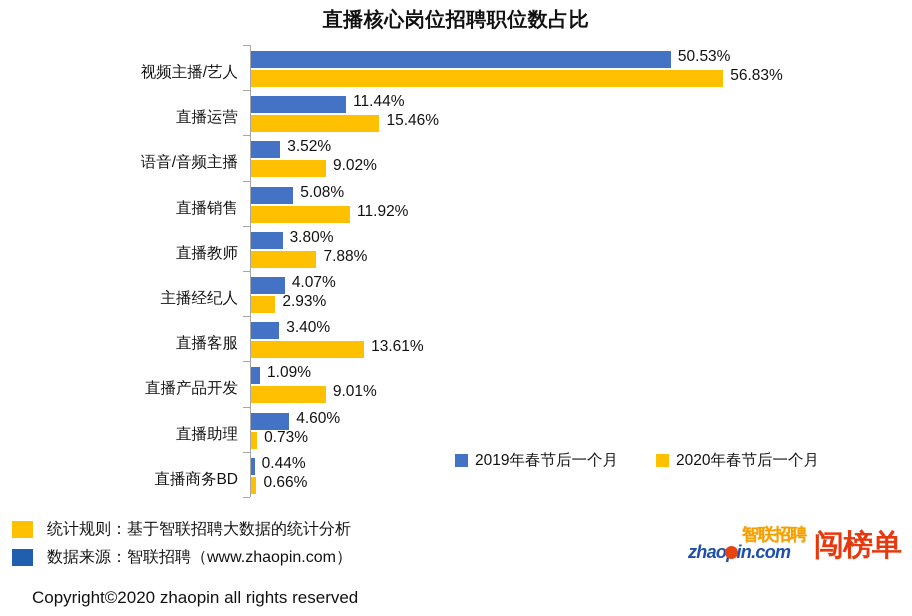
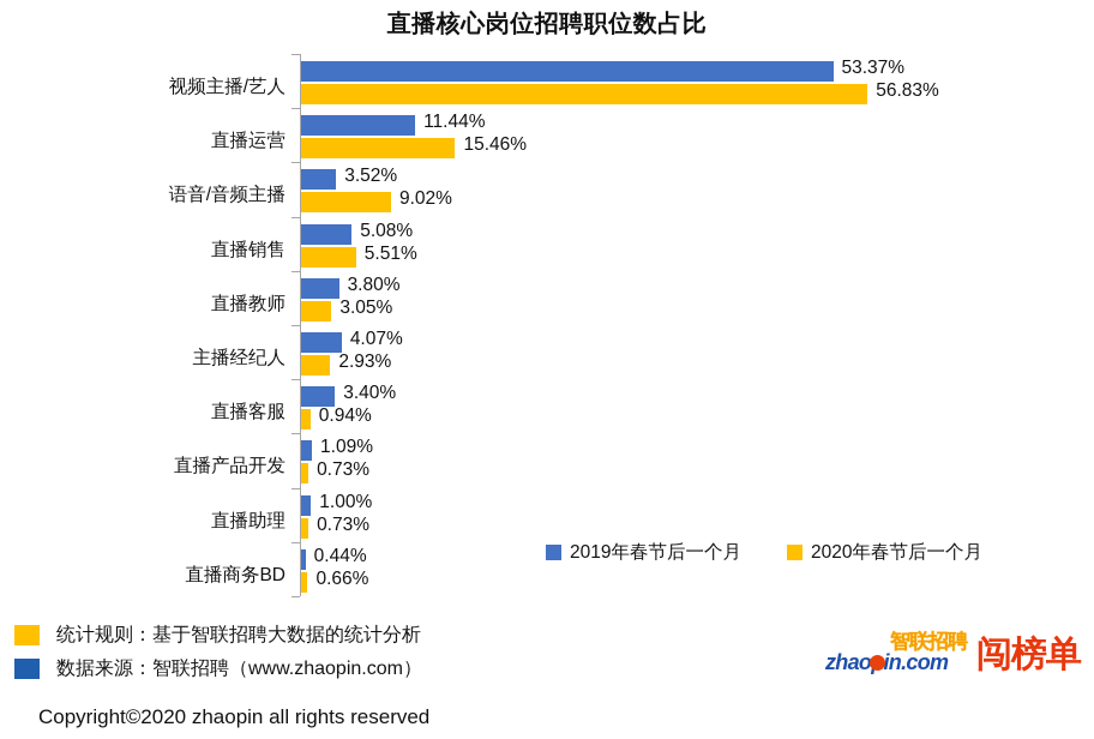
2019年春节后一个月/视频主播/艺人: 50.53% -> 53.37%
2020年春节后一个月/直播销售: 11.92% -> 5.51%
2020年春节后一个月/直播教师: 7.88% -> 3.05%
2020年春节后一个月/直播客服: 13.61% -> 0.94%
2020年春节后一个月/直播产品开发: 9.01% -> 0.73%
2019年春节后一个月/直播助理: 4.60% -> 1.00%
